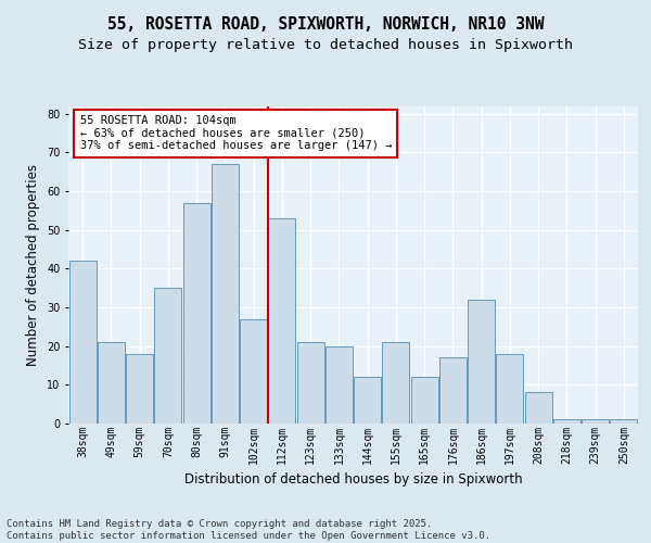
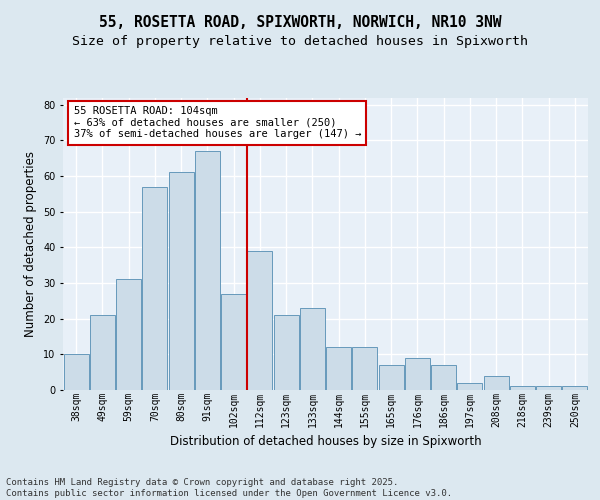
38sqm: 42 -> 10
59sqm: 18 -> 31
70sqm: 35 -> 57
80sqm: 57 -> 61
112sqm: 53 -> 39
133sqm: 20 -> 23
155sqm: 21 -> 12
165sqm: 12 -> 7
176sqm: 17 -> 9
186sqm: 32 -> 7
197sqm: 18 -> 2
208sqm: 8 -> 4
